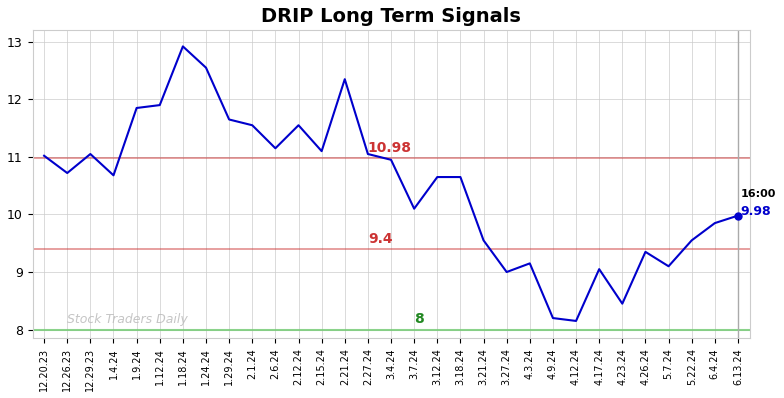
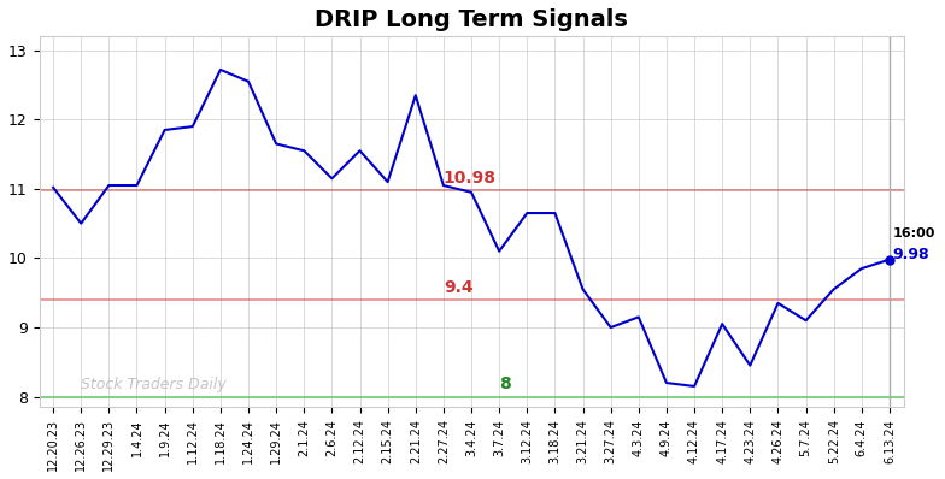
12.26.23: 10.72 -> 10.50
1.4.24: 10.68 -> 11.05
1.18.24: 12.92 -> 12.72
